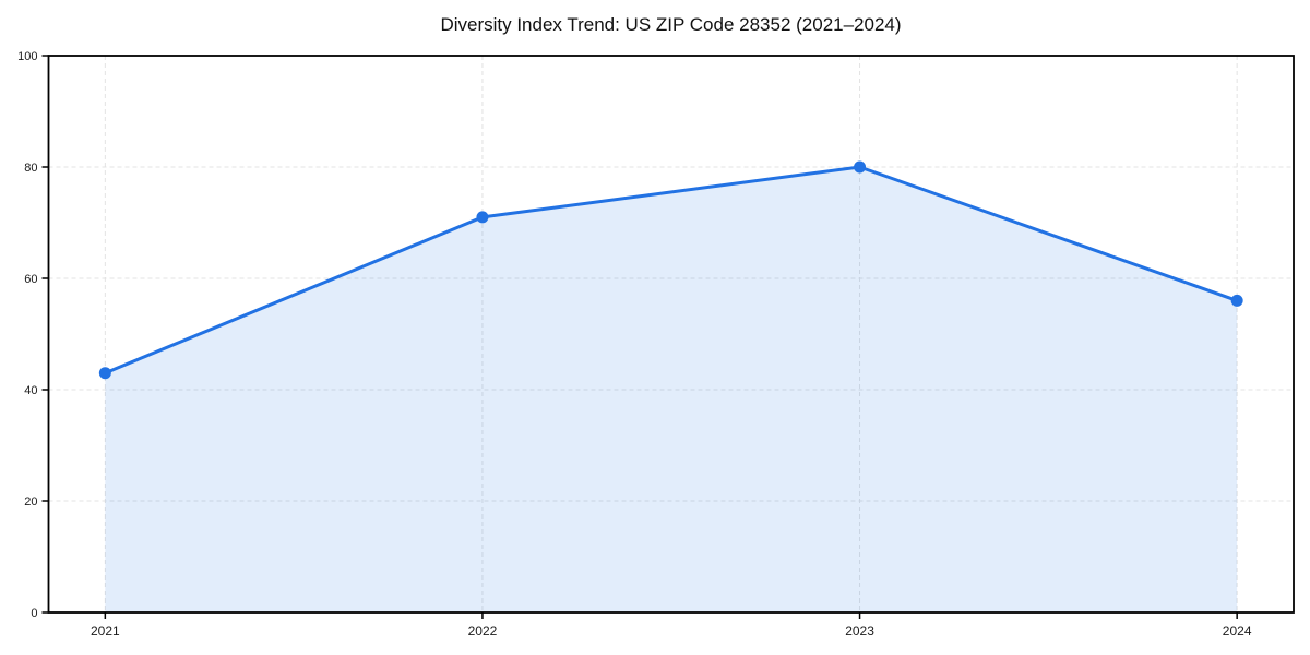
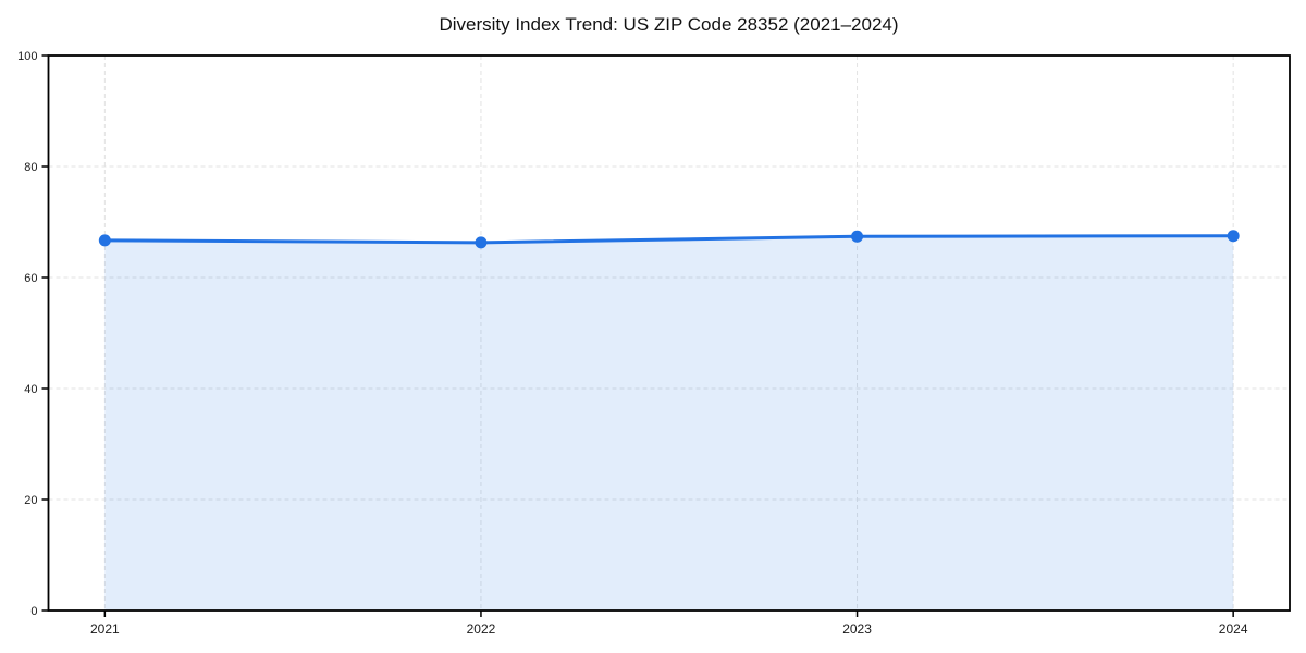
2021: 43 -> 67
2022: 71 -> 66
2023: 80 -> 67
2024: 56 -> 68
